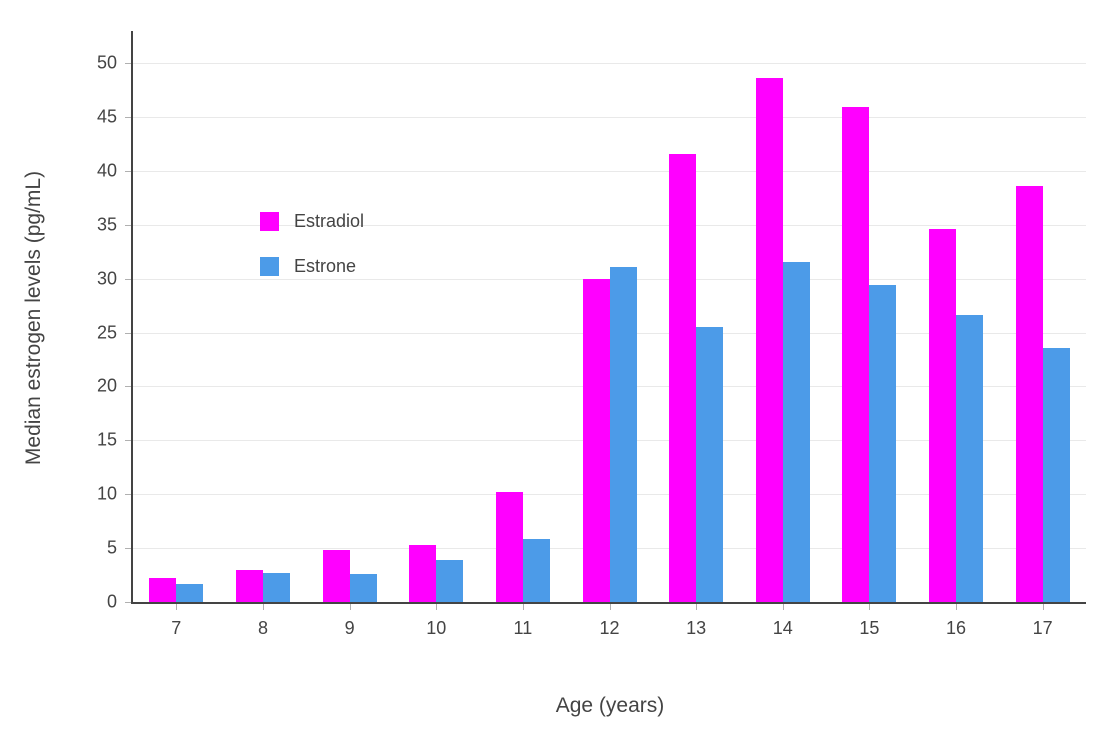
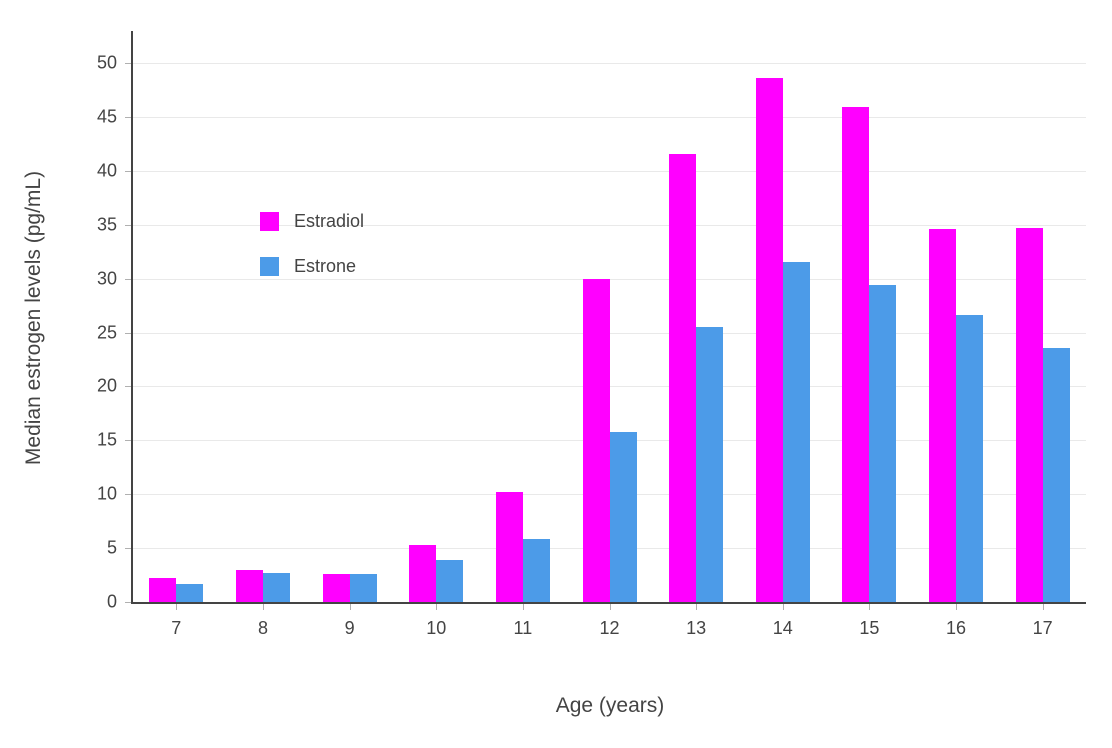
Estradiol/9: 4.8 -> 2.6
Estrone/12: 31.1 -> 15.8
Estradiol/17: 38.6 -> 34.7
